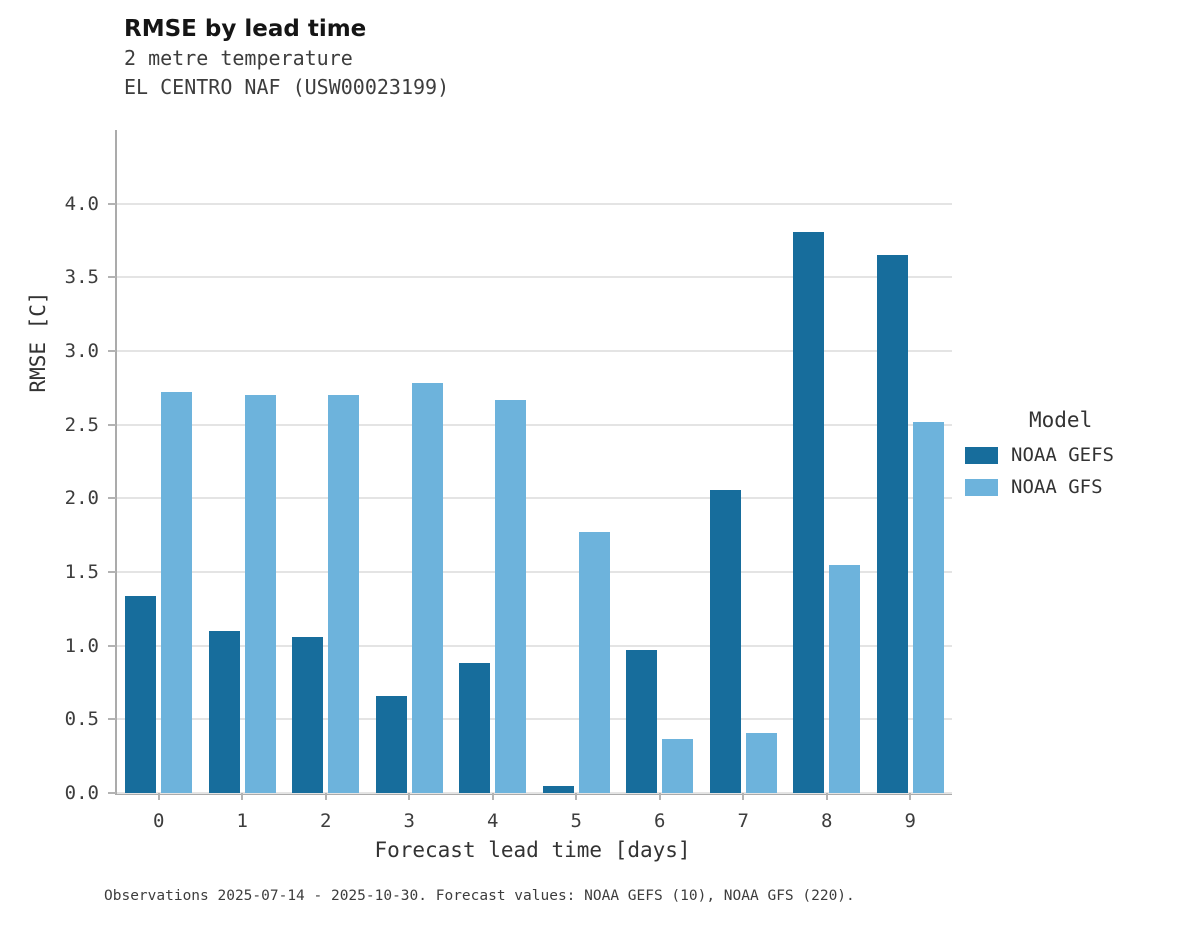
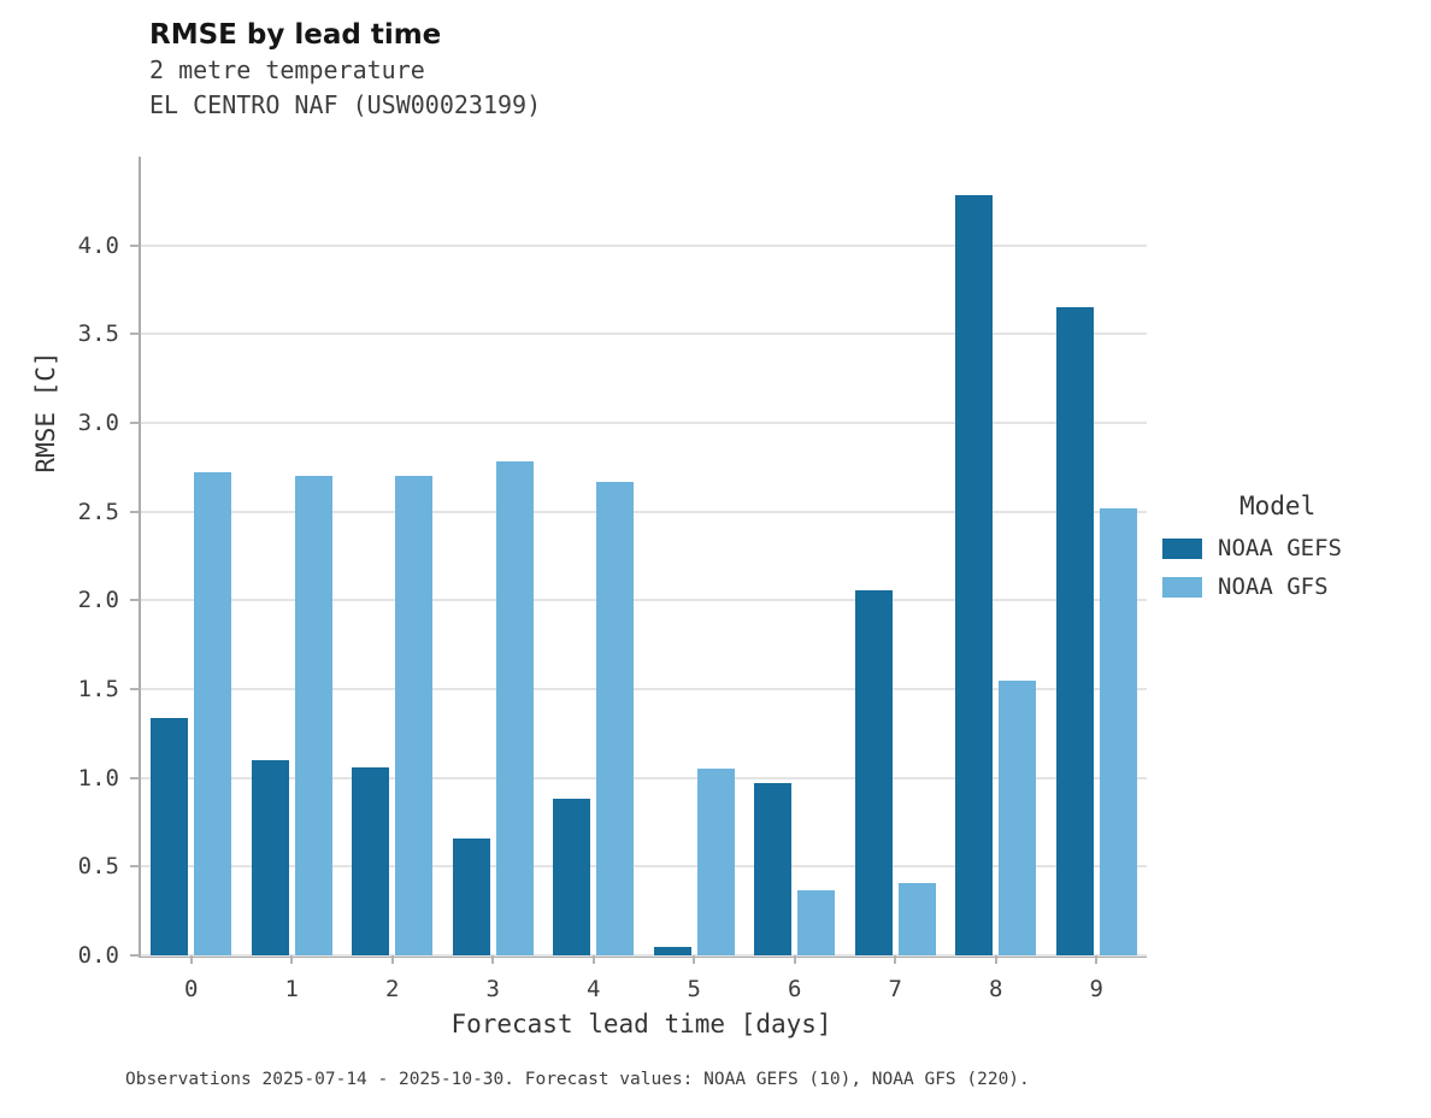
NOAA GFS/5: 1.77 -> 1.05
NOAA GEFS/8: 3.81 -> 4.28
